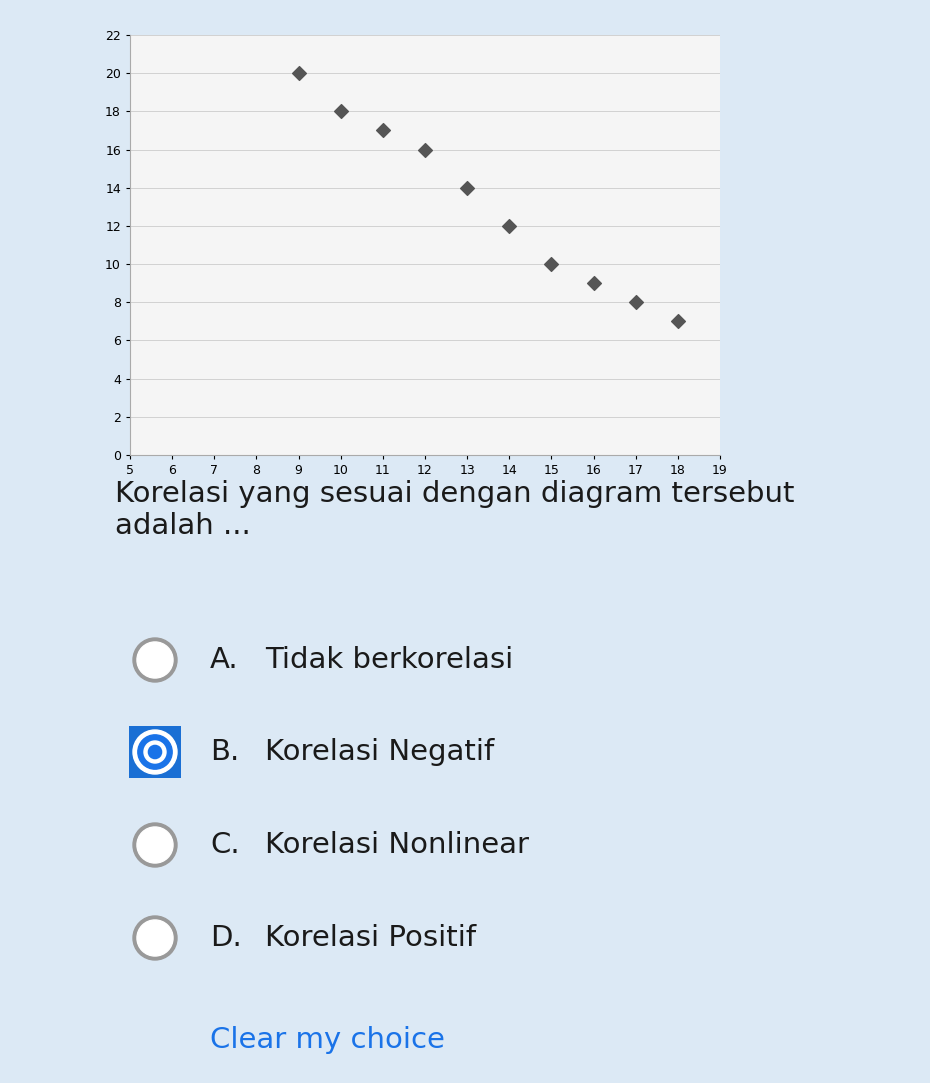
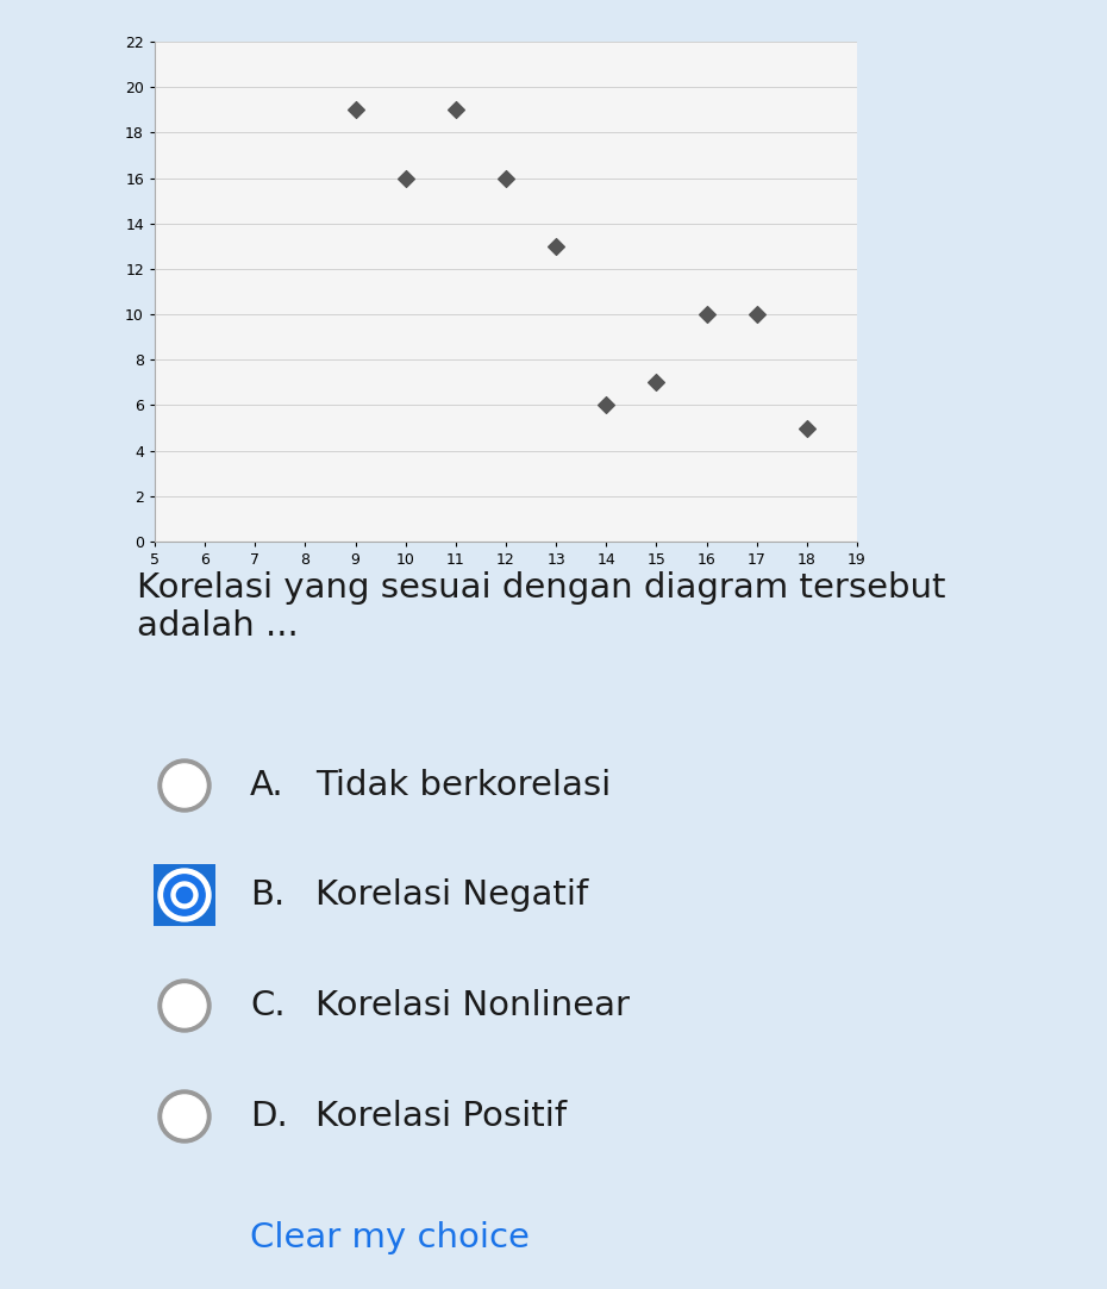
9: 20 -> 19
10: 18 -> 16
11: 17 -> 19
13: 14 -> 13
14: 12 -> 6
15: 10 -> 7
16: 9 -> 10
17: 8 -> 10
18: 7 -> 5
